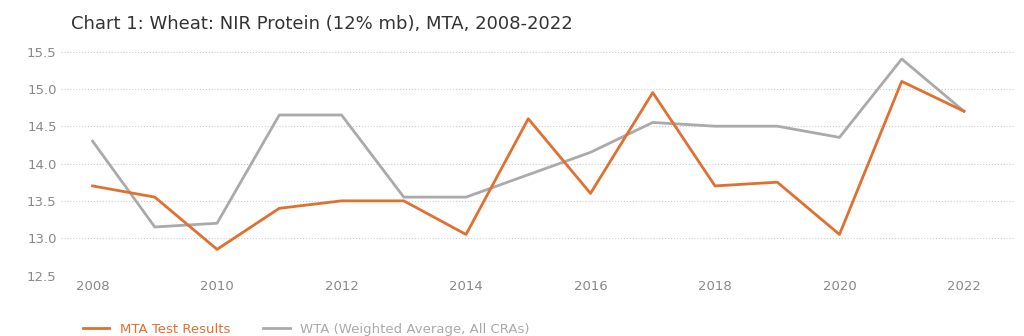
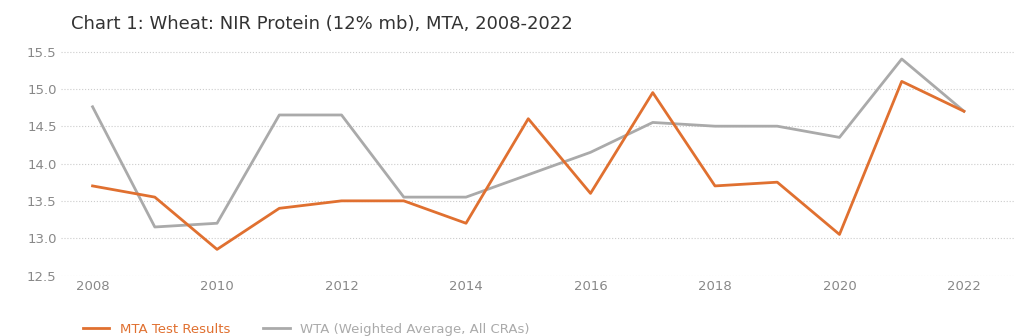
WTA (Weighted Average, All CRAs)/2008: 14.30 -> 14.76
MTA Test Results/2014: 13.05 -> 13.20
